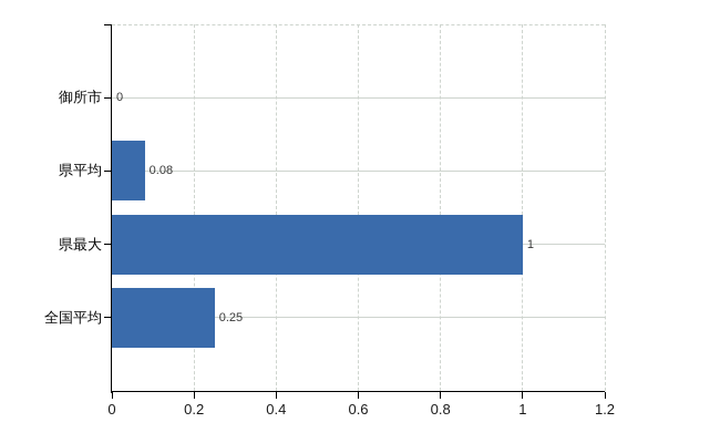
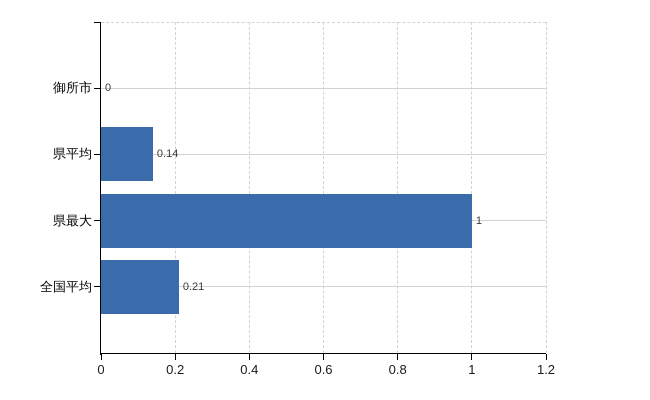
県平均: 0.08 -> 0.14
全国平均: 0.25 -> 0.21
